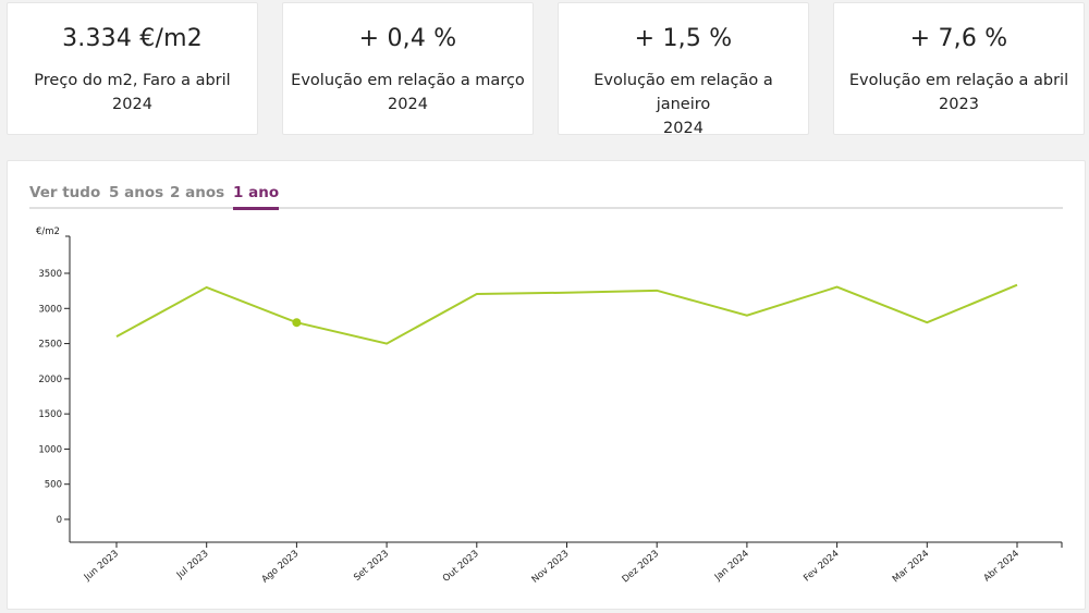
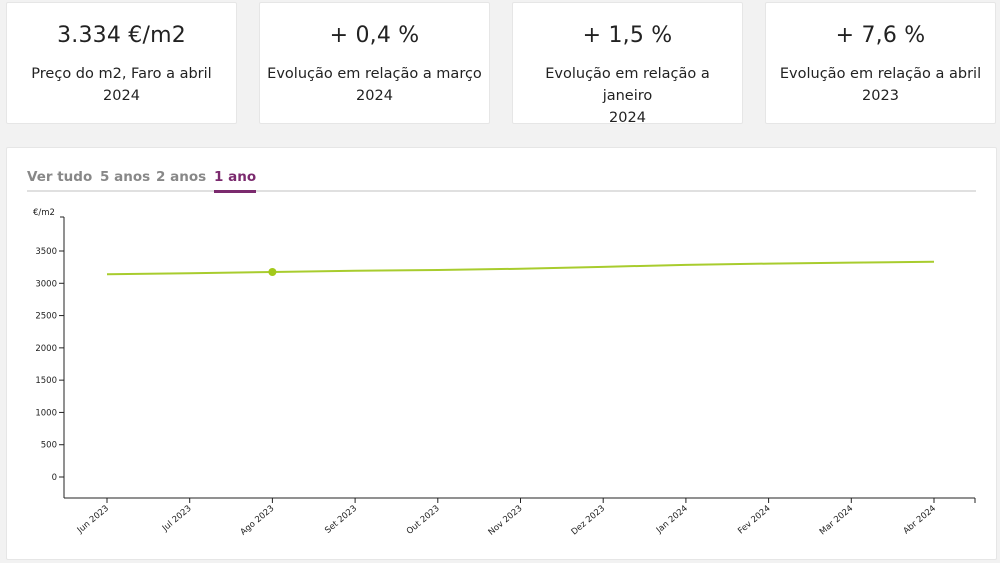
Jun 2023: 2600 -> 3100
Jul 2023: 3300 -> 3200
Ago 2023: 2800 -> 3200
Set 2023: 2500 -> 3200
Jan 2024: 2900 -> 3300
Mar 2024: 2800 -> 3300
